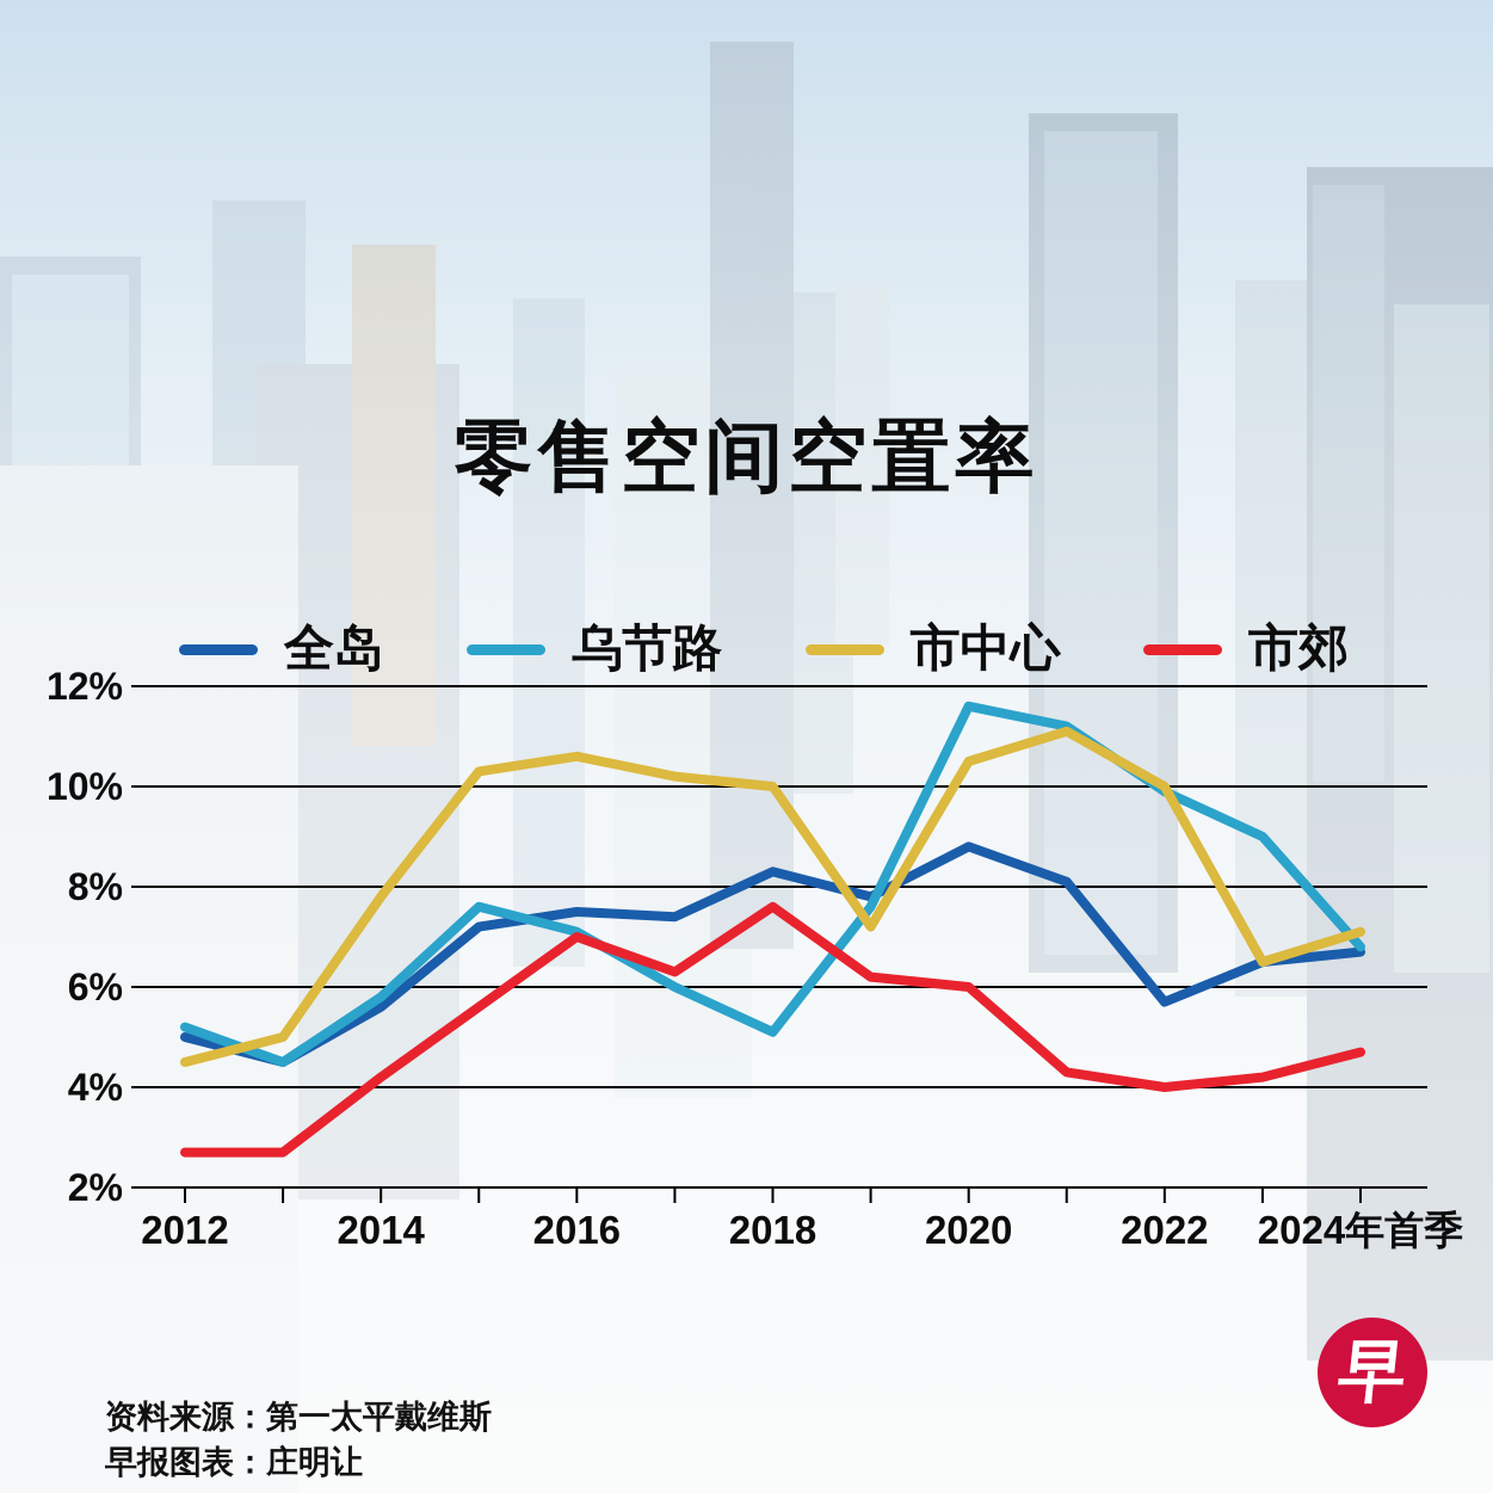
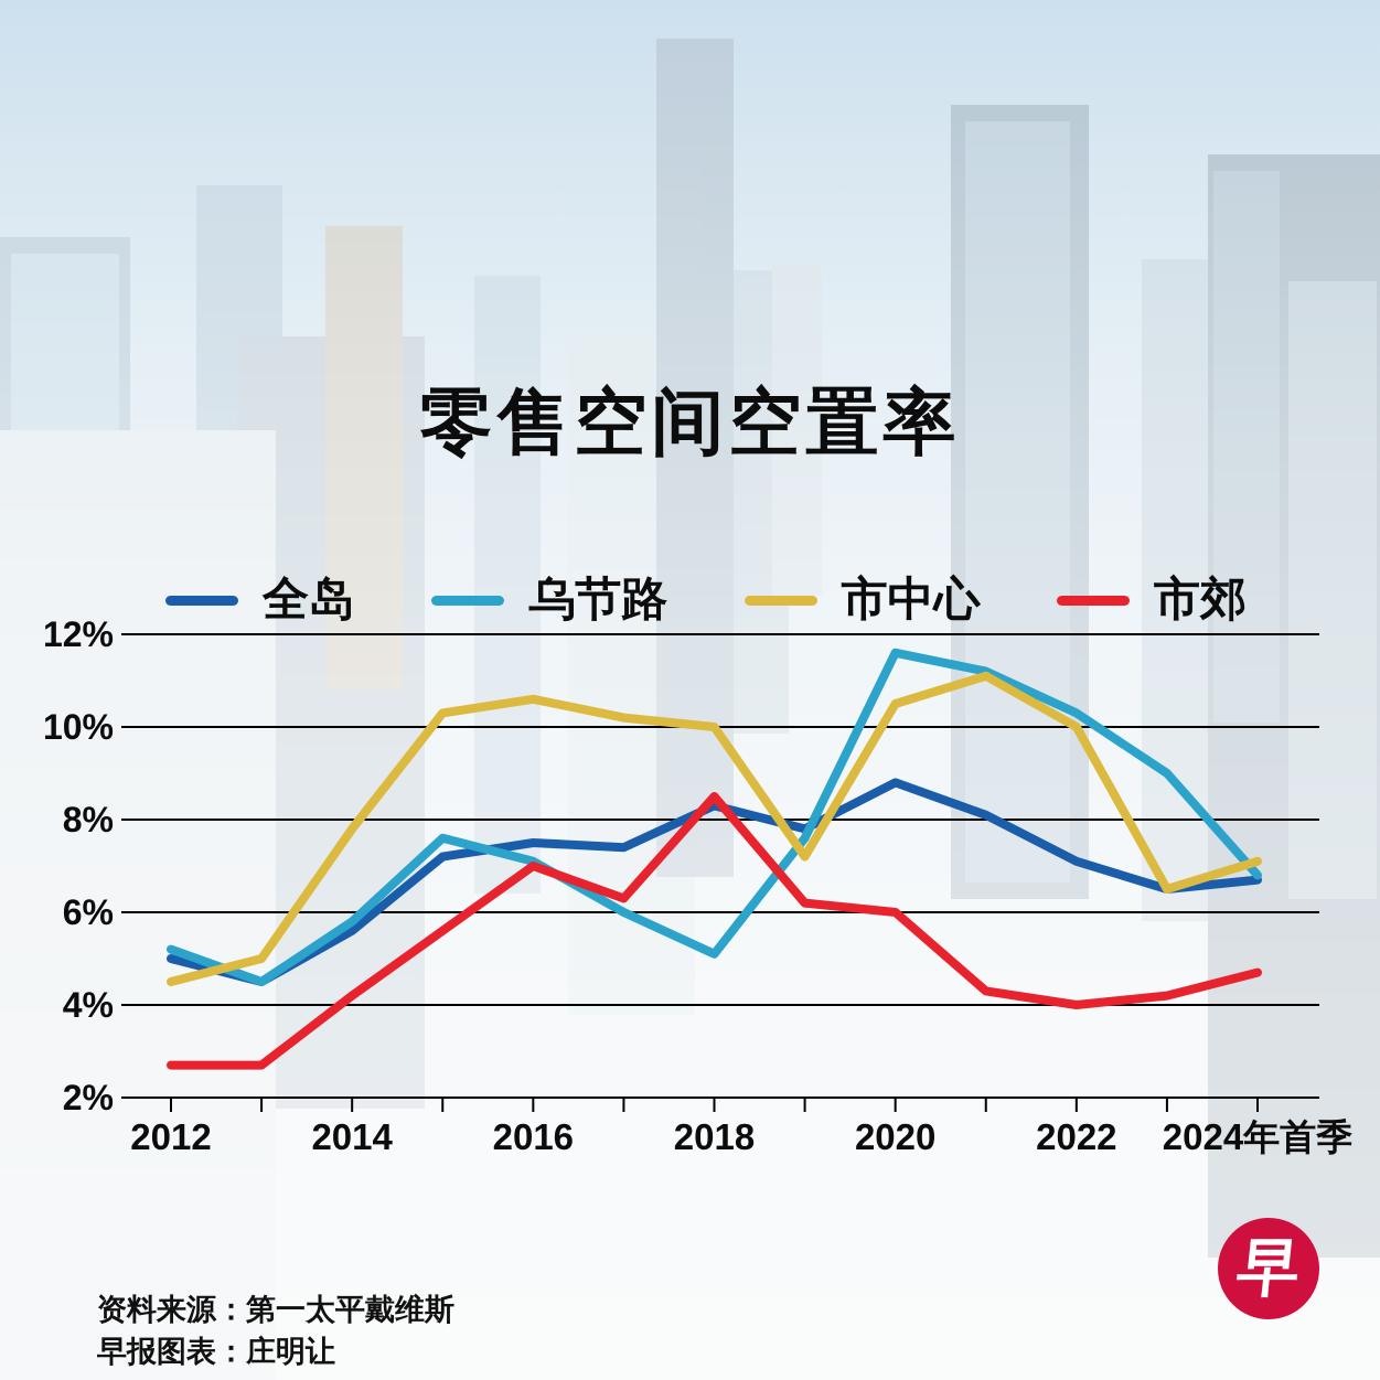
市郊/2018: 7.6% -> 8.5%
全岛/2022: 5.7% -> 7.1%
乌节路/2022: 9.9% -> 10.3%
